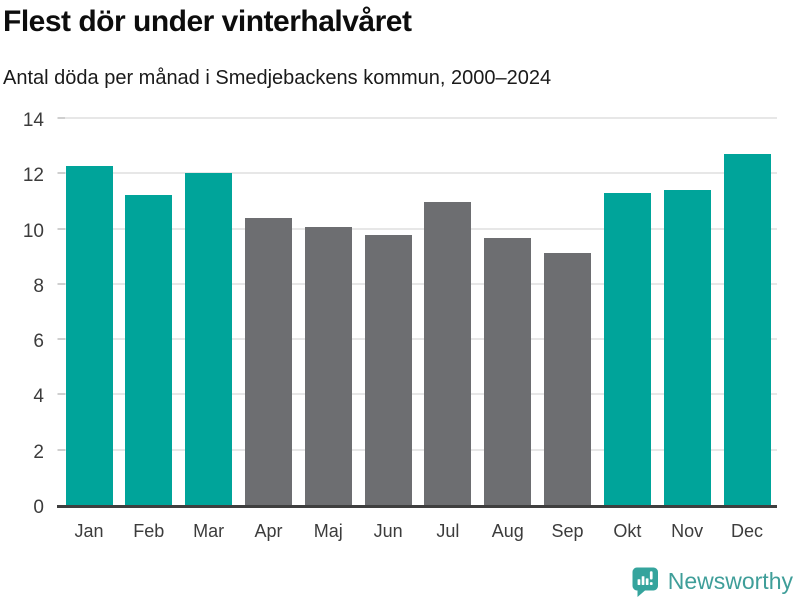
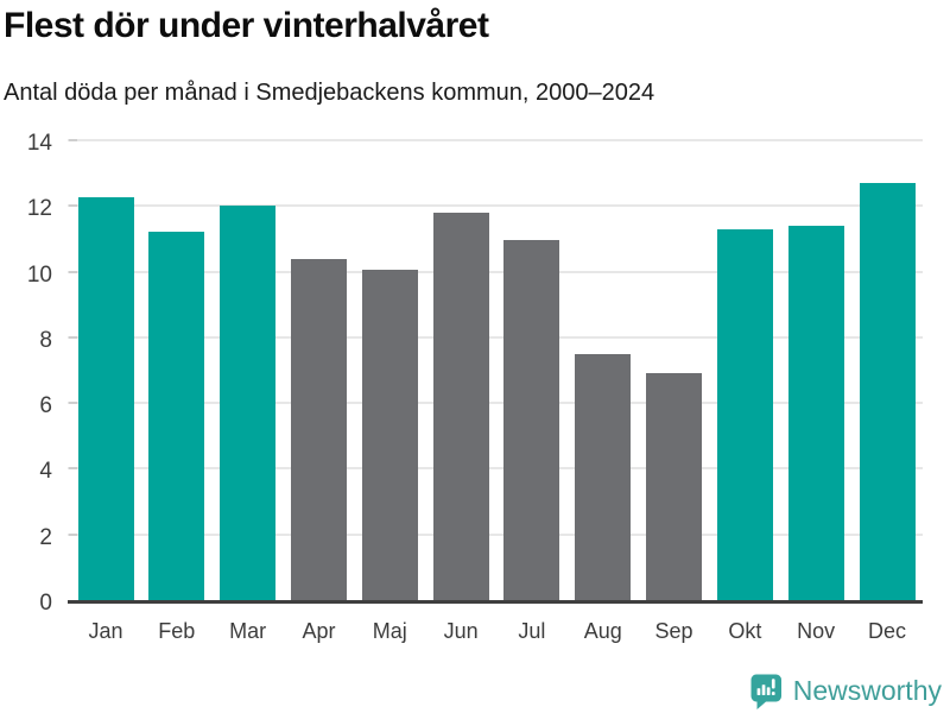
Jun: 9.8 -> 11.8
Aug: 9.7 -> 7.5
Sep: 9.1 -> 6.9
